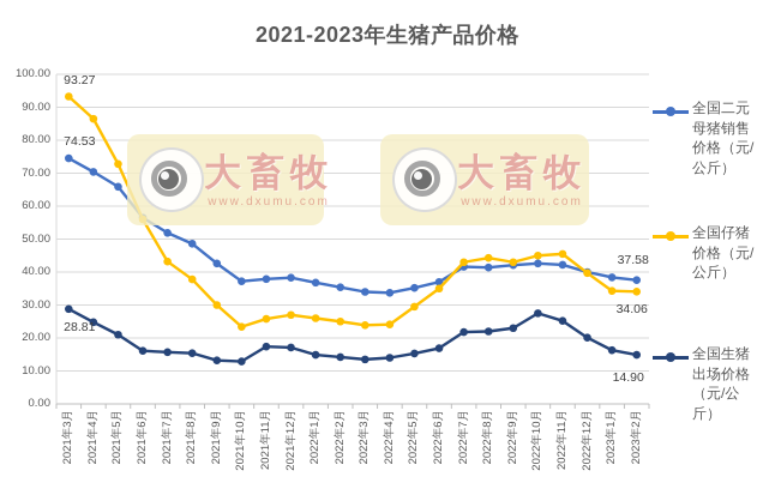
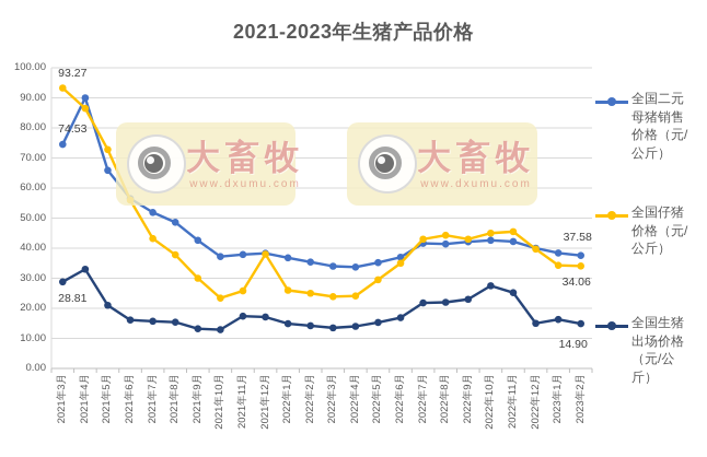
全国二元母猪销售价格（元/公斤）/2021年4月: 70 -> 90
全国生猪出场价格（元/公斤）/2021年4月: 25 -> 33
全国仔猪价格（元/公斤）/2021年12月: 27 -> 38
全国生猪出场价格（元/公斤）/2022年12月: 20 -> 15
